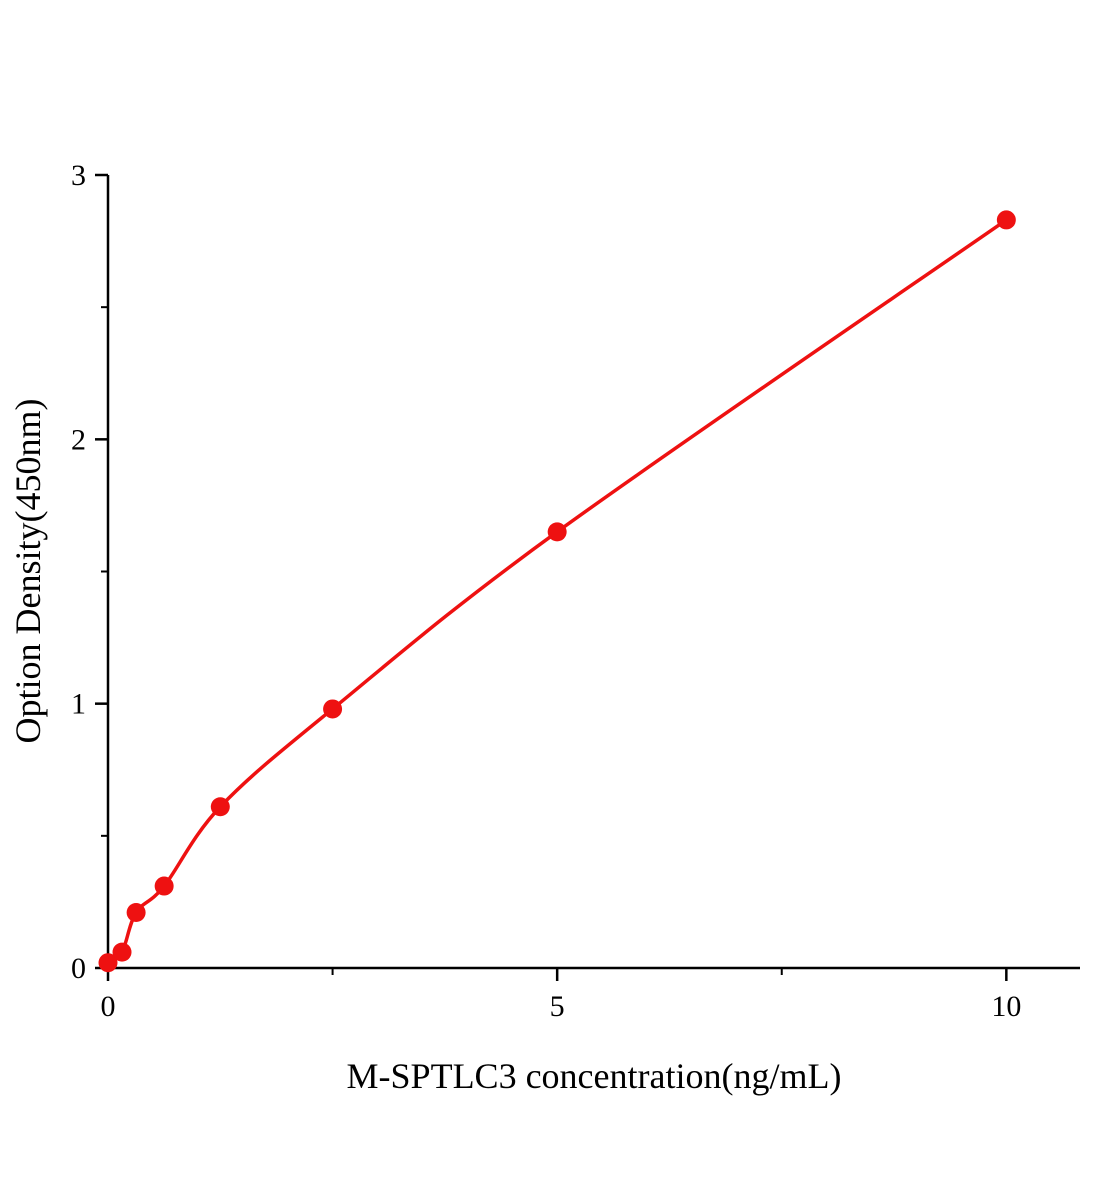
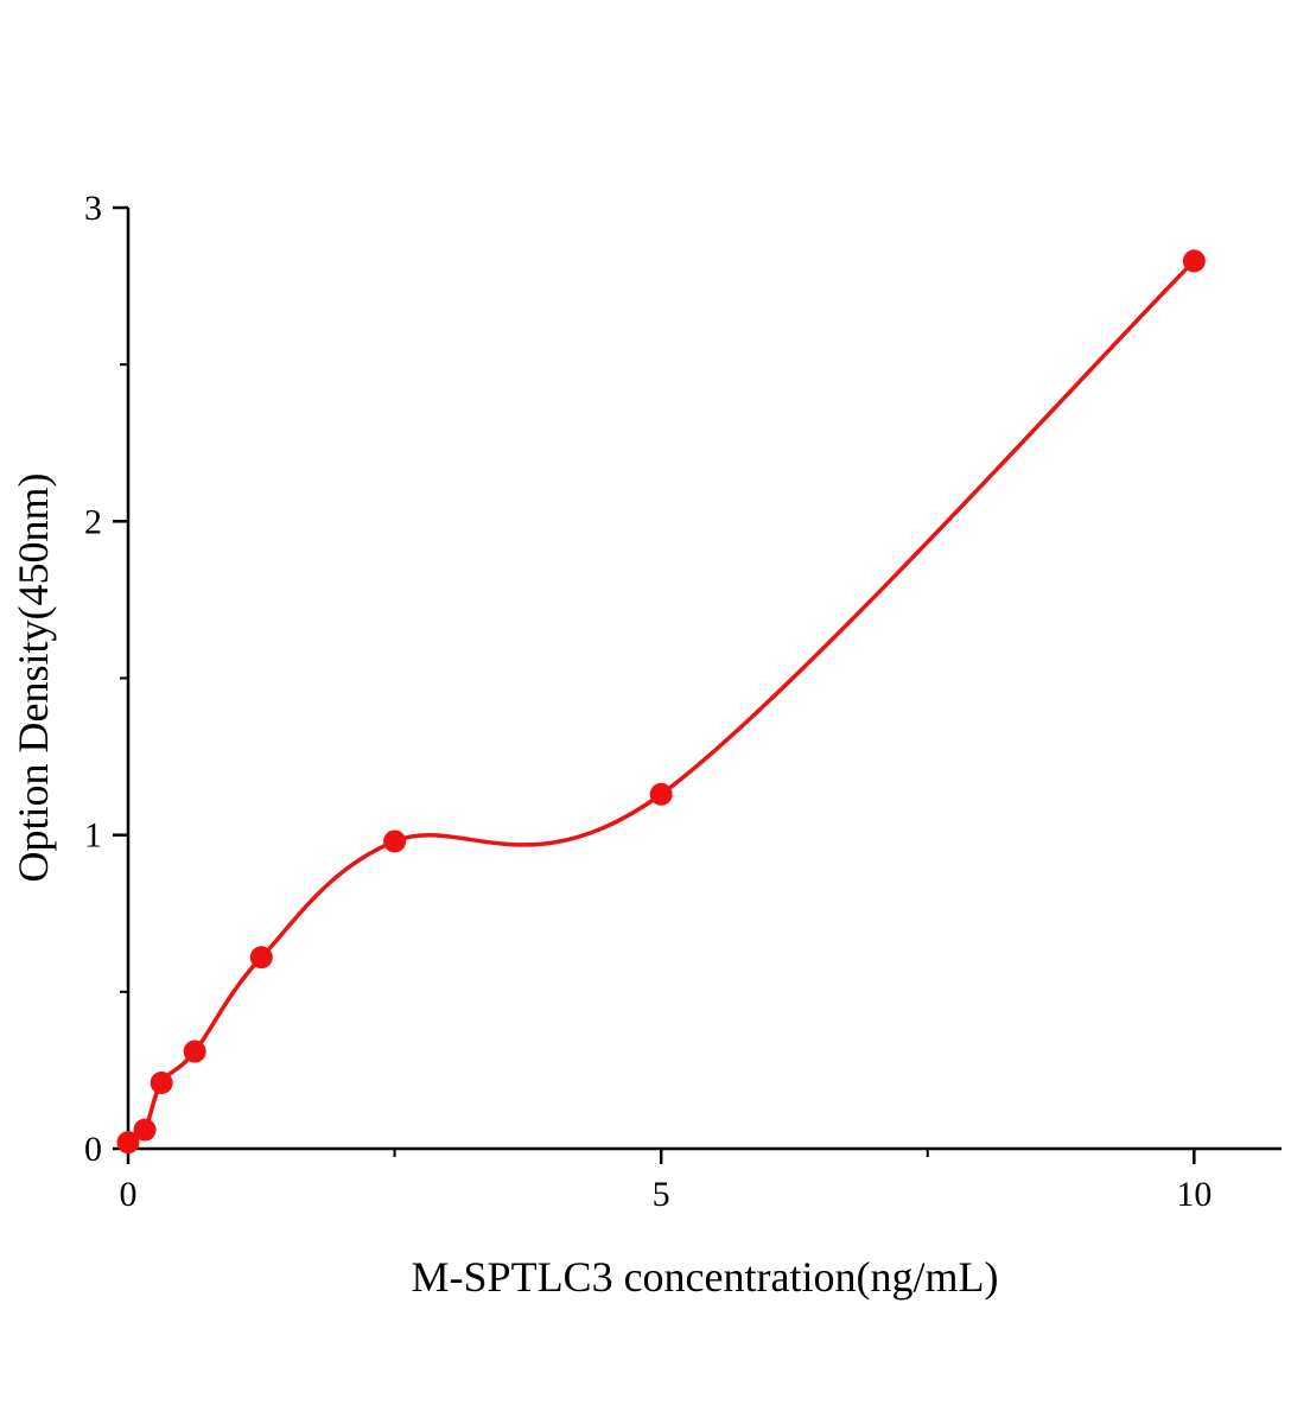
5: 1.65 -> 1.13
